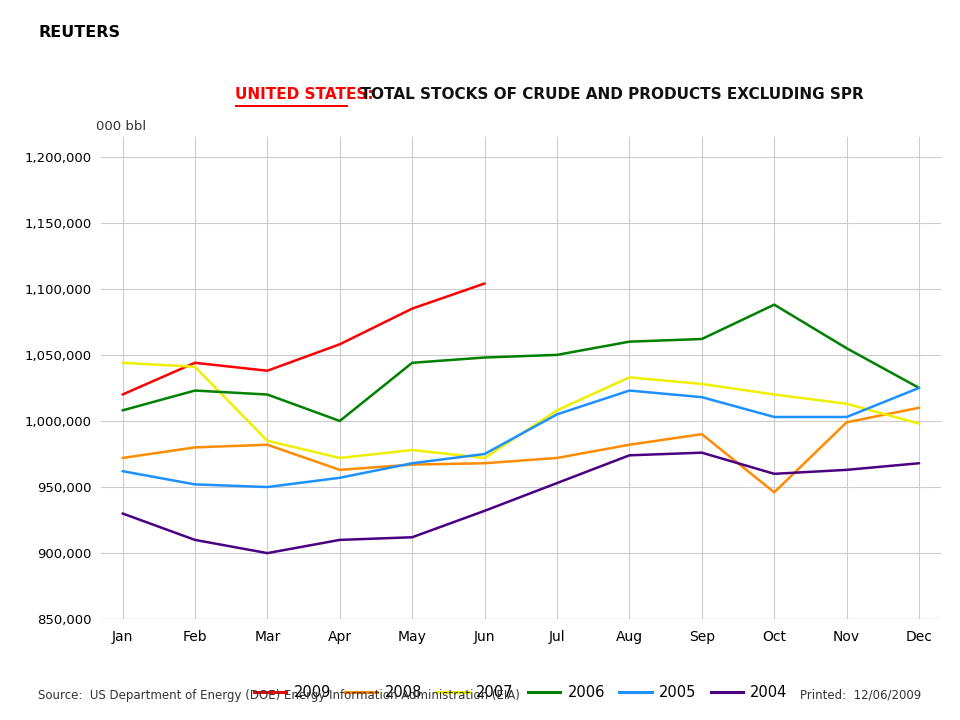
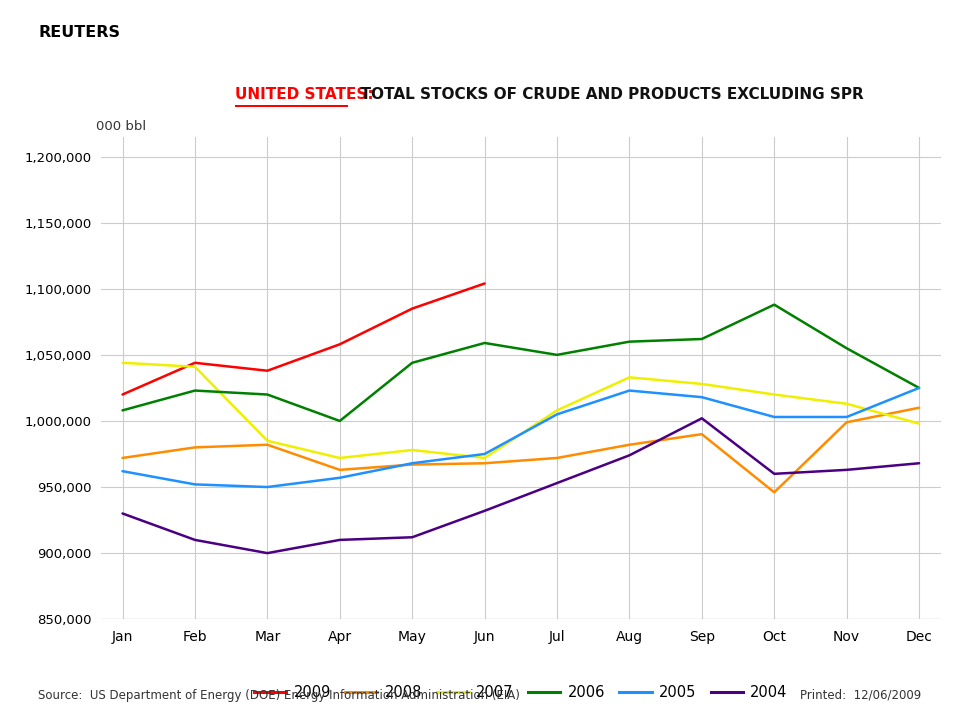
2006/Jun: 1,048,000 -> 1,059,000
2004/Sep: 976,000 -> 1,002,000
